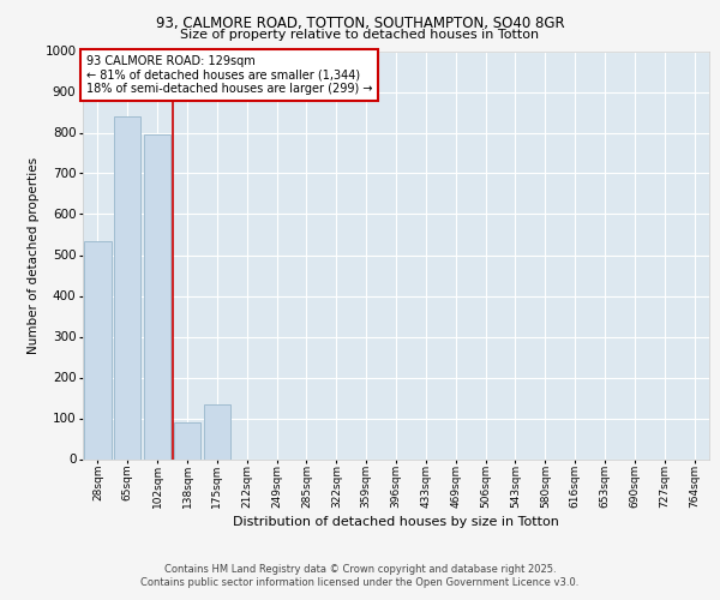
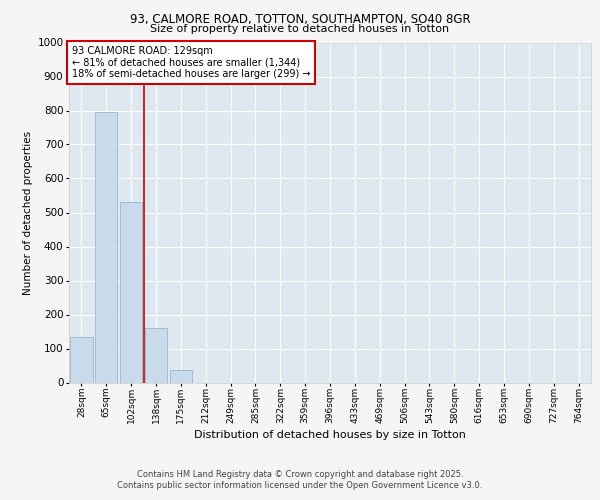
28sqm: 535 -> 135
65sqm: 840 -> 795
102sqm: 795 -> 530
138sqm: 90 -> 160
175sqm: 135 -> 37
